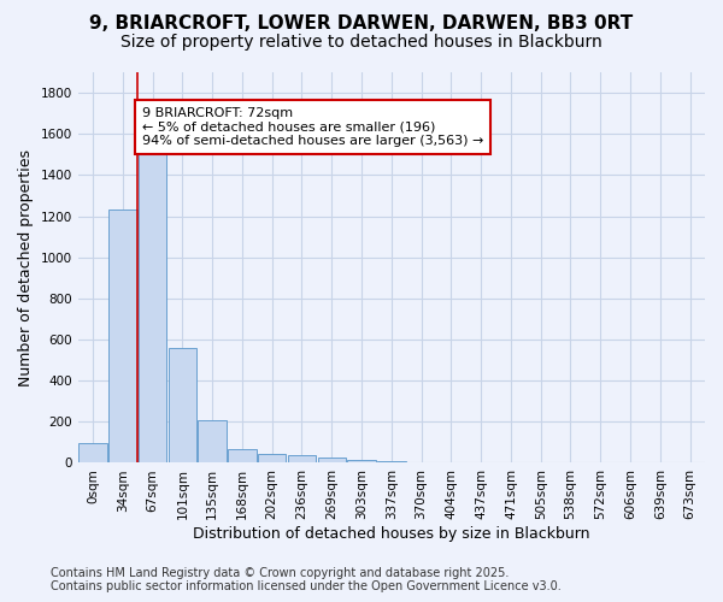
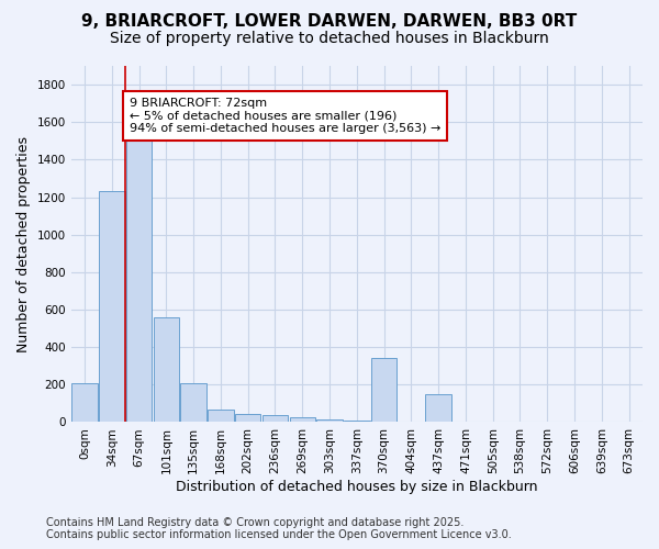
0sqm: 100 -> 210
370sqm: 0 -> 340
437sqm: 0 -> 150
